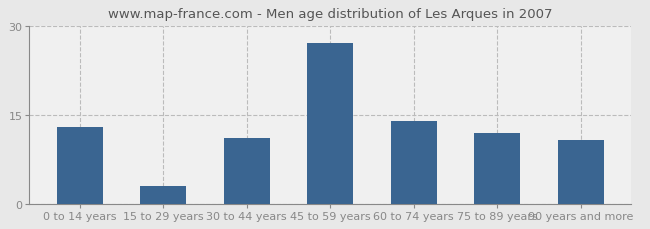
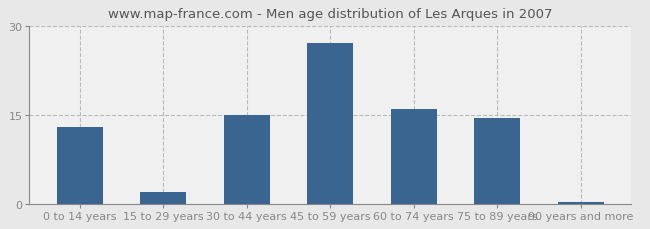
15 to 29 years: 3.0 -> 2.0
30 to 44 years: 11.0 -> 15.0
60 to 74 years: 14.0 -> 16.0
75 to 89 years: 12.0 -> 14.5
90 years and more: 10.8 -> 0.3
